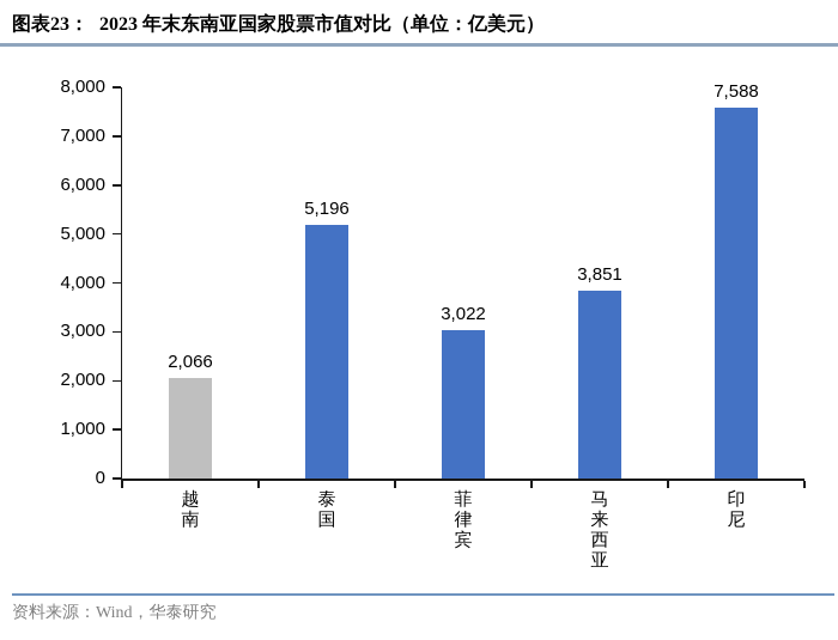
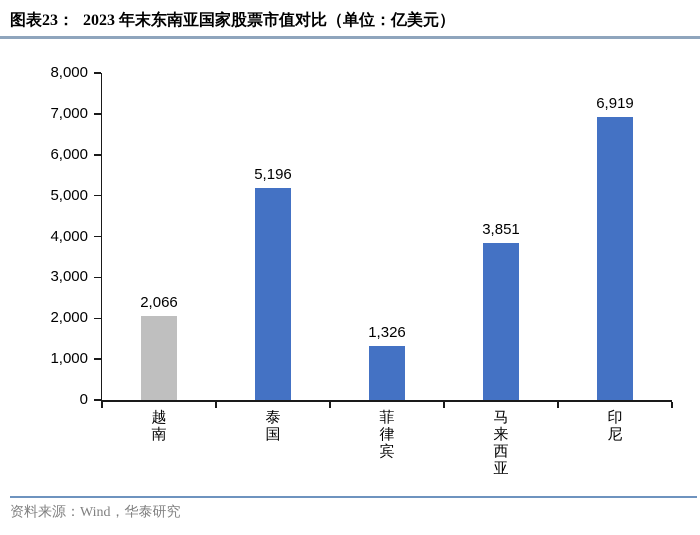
菲律宾: 3,022 -> 1,326
印尼: 7,588 -> 6,919
